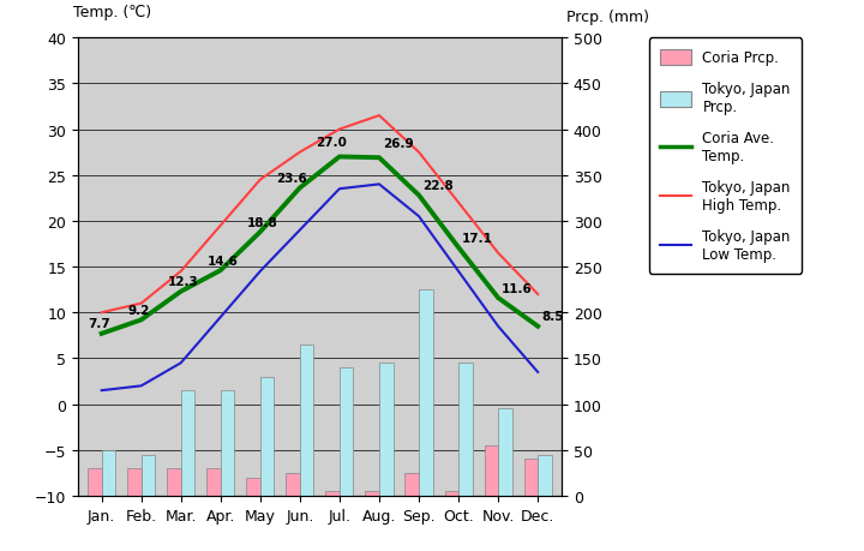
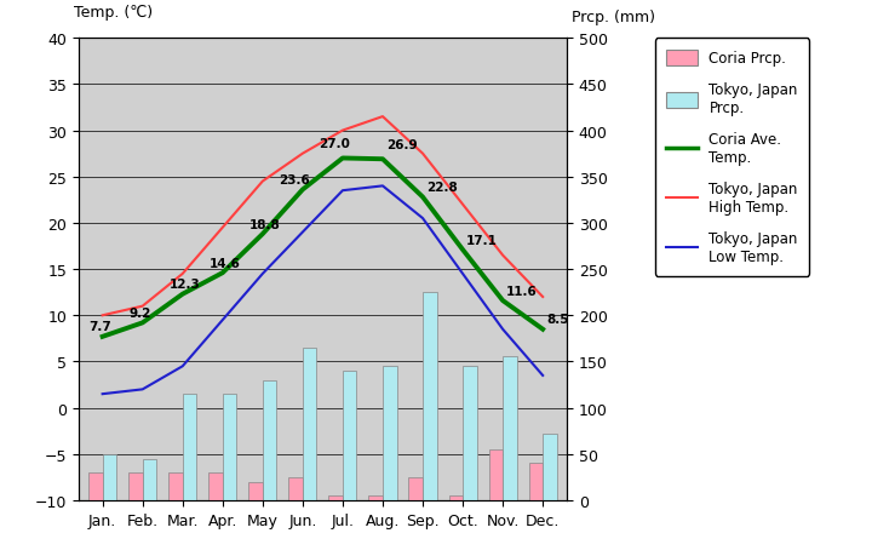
Tokyo, Japan Prcp./Nov.: 95 -> 156
Tokyo, Japan Prcp./Dec.: 45 -> 72
